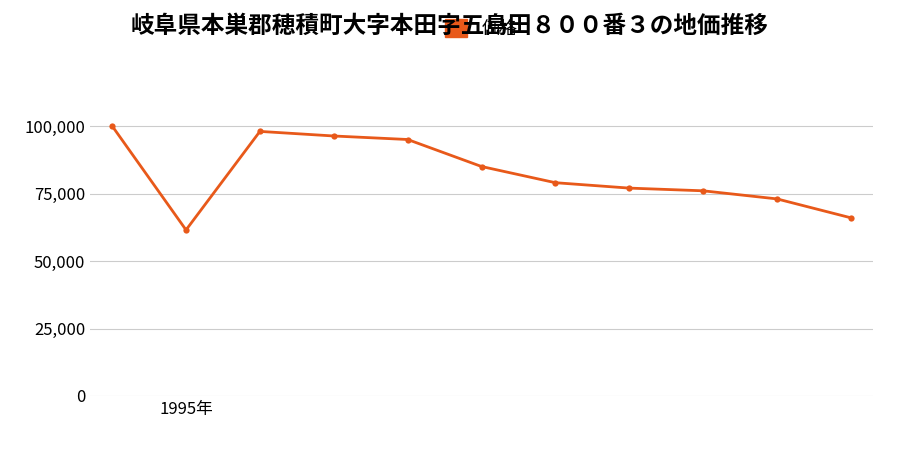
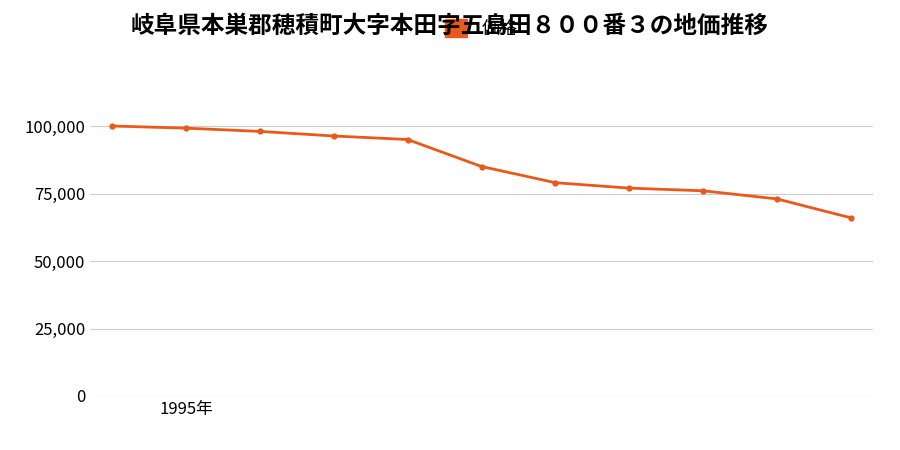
1995年: 61,500 -> 99,200
